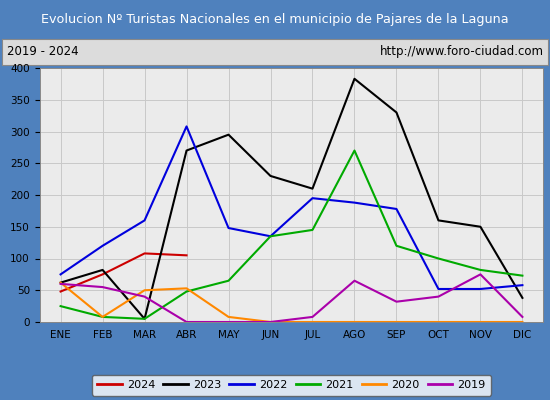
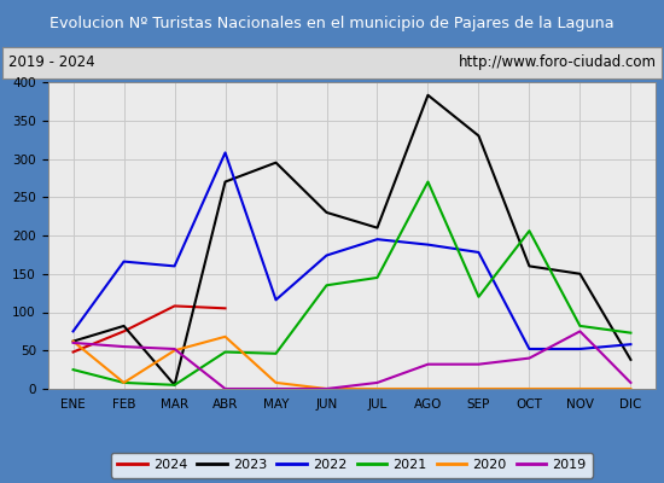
2022/FEB: 120 -> 166
2019/MAR: 40 -> 52
2020/ABR: 53 -> 68
2022/MAY: 148 -> 116
2021/MAY: 65 -> 46
2022/JUN: 135 -> 174
2019/AGO: 65 -> 32
2021/OCT: 100 -> 206
